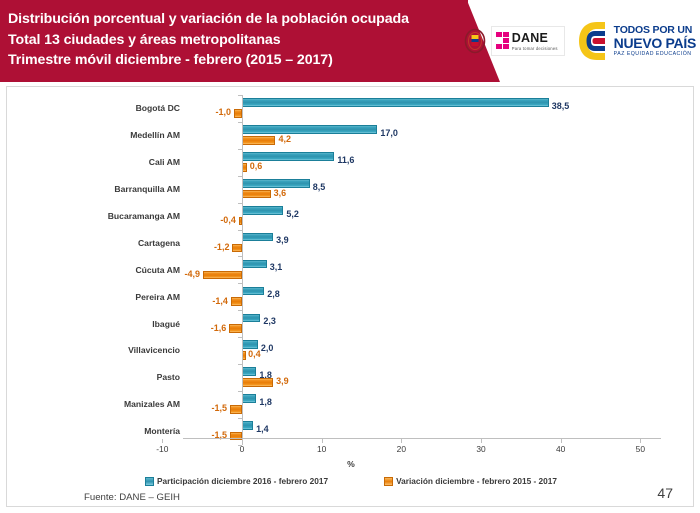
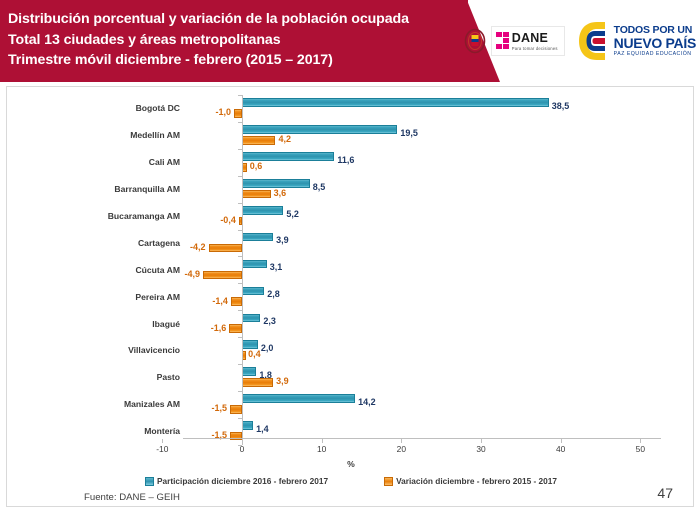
Participación diciembre 2016 - febrero 2017/Medellín AM: 17,0 -> 19,5
Variación diciembre - febrero 2015 - 2017/Cartagena: -1,2 -> -4,2
Participación diciembre 2016 - febrero 2017/Manizales AM: 1,8 -> 14,2
